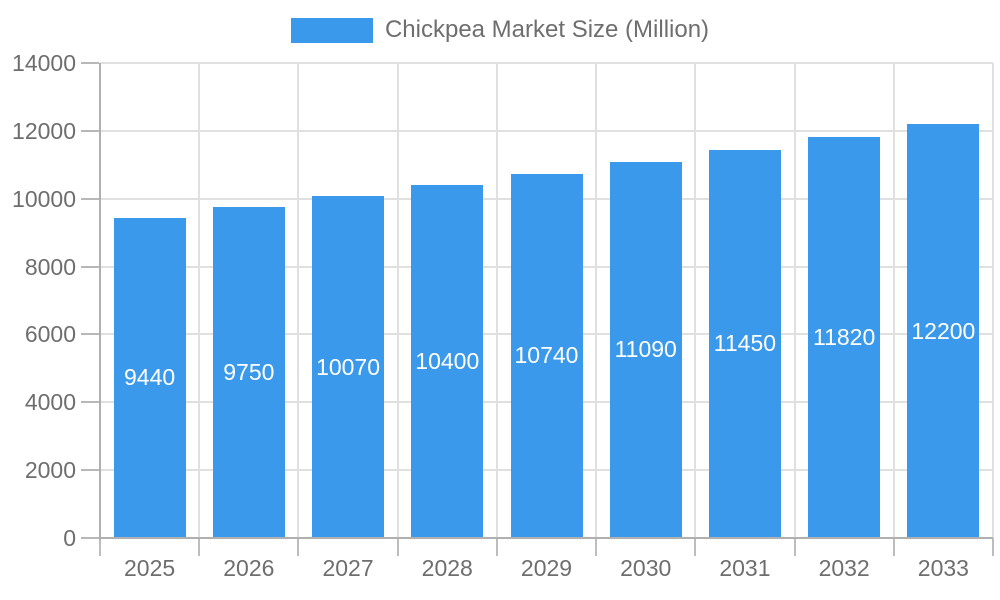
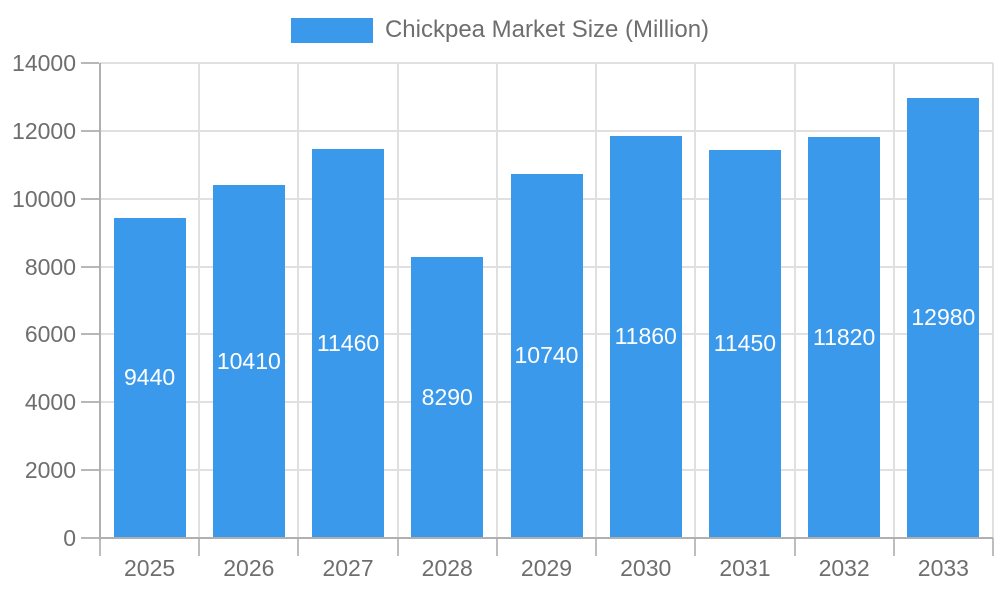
2026: 9750 -> 10410
2027: 10070 -> 11460
2028: 10400 -> 8290
2030: 11090 -> 11860
2033: 12200 -> 12980
